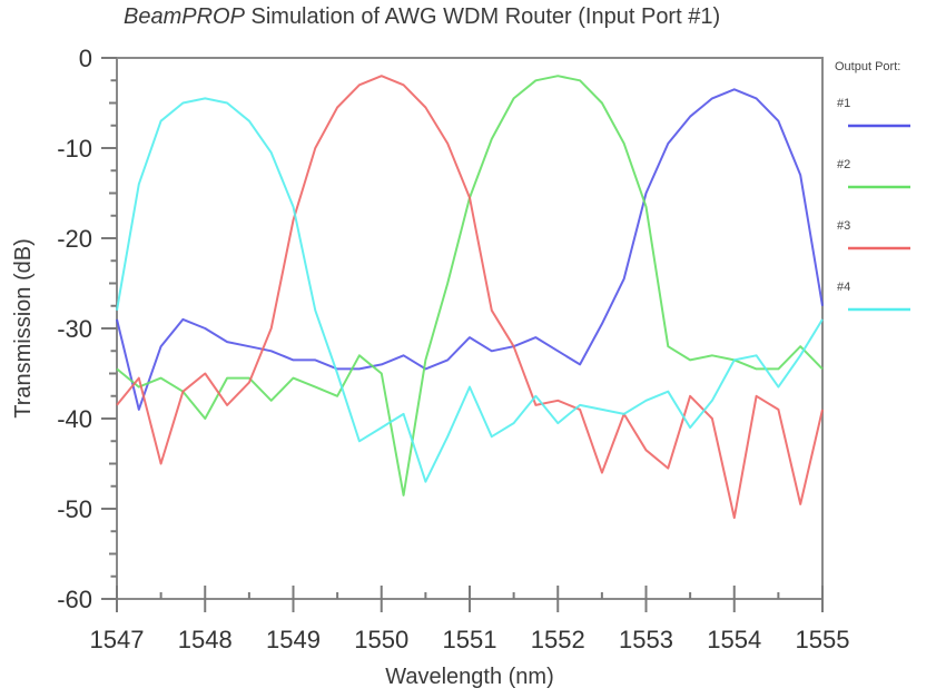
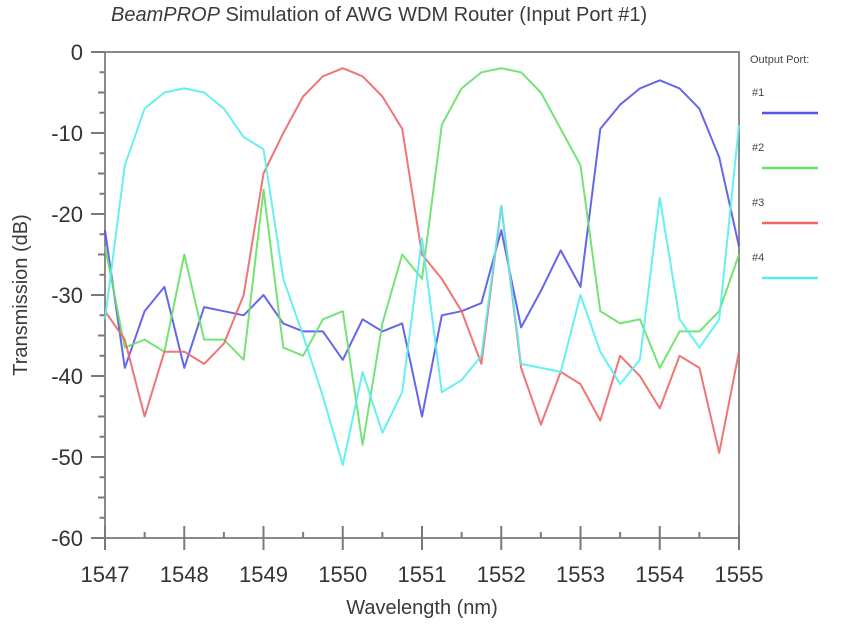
#1/1547: -29 -> -22
#2/1547: -34 -> -24
#3/1547: -38 -> -32
#4/1547: -28 -> -33
#1/1548: -30 -> -39
#2/1548: -40 -> -25
#3/1548: -35 -> -37
#1/1549: -34 -> -30
#2/1549: -36 -> -17
#3/1549: -18 -> -15
#4/1549: -16 -> -12
#1/1550: -34 -> -38
#2/1550: -35 -> -32
#4/1550: -41 -> -51
#1/1551: -31 -> -45
#2/1551: -16 -> -28
#3/1551: -16 -> -25
#4/1551: -36 -> -23
#1/1552: -32 -> -22
#3/1552: -38 -> -19
#4/1552: -40 -> -19
#1/1553: -15 -> -29
#2/1553: -16 -> -14
#3/1553: -44 -> -41
#4/1553: -38 -> -30
#2/1554: -34 -> -39
#3/1554: -51 -> -44
#4/1554: -34 -> -18
#1/1555: -28 -> -24
#2/1555: -34 -> -25
#3/1555: -39 -> -37
#4/1555: -29 -> -9
